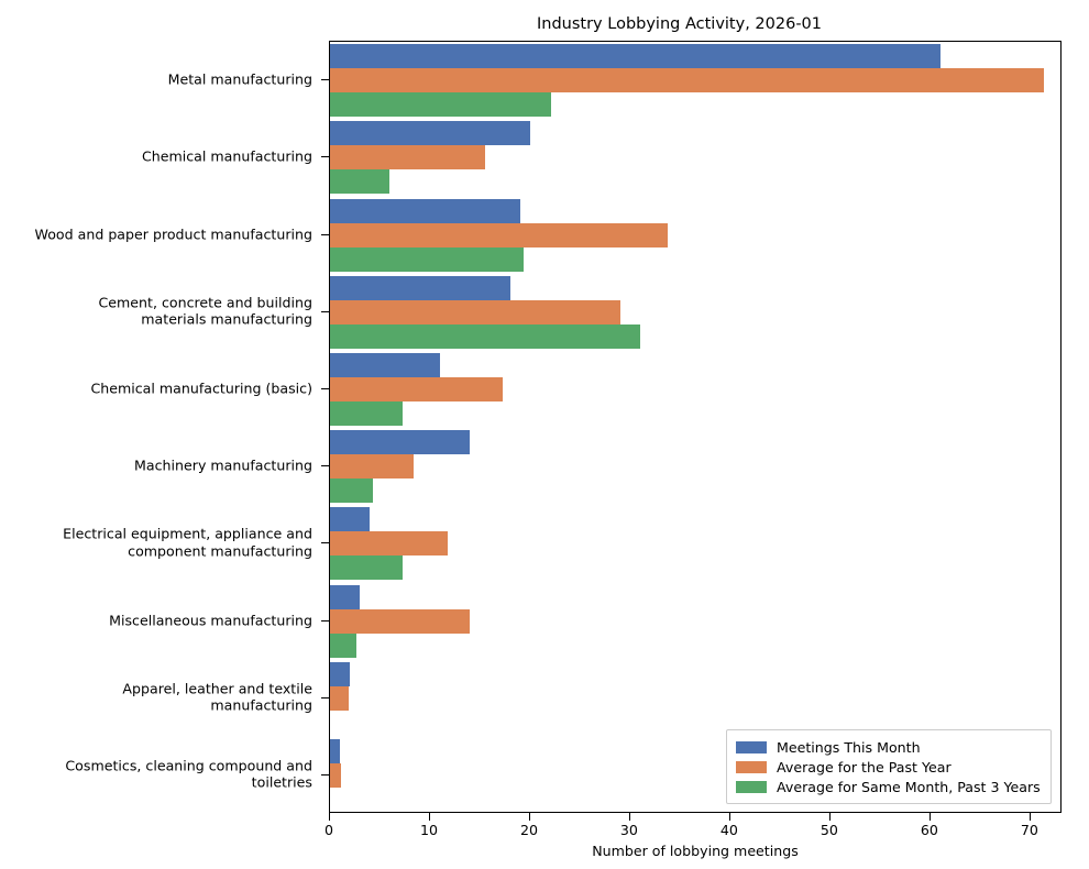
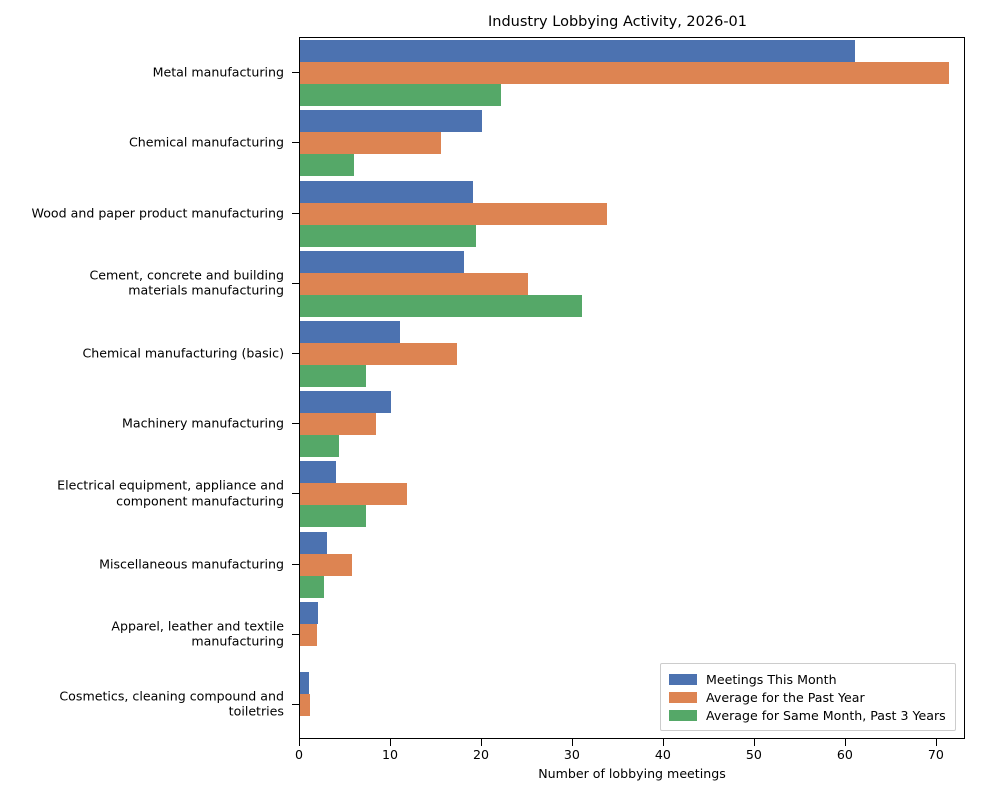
Average for the Past Year/Cement, concrete and building materials manufacturing: 29 -> 25
Meetings This Month/Machinery manufacturing: 14 -> 10
Average for the Past Year/Miscellaneous manufacturing: 14 -> 6
